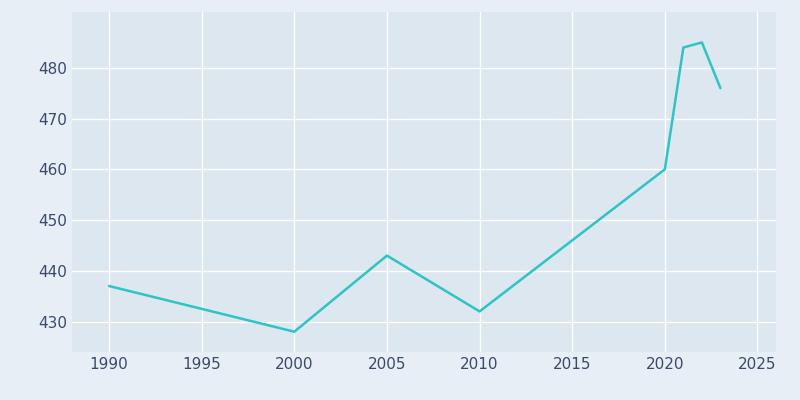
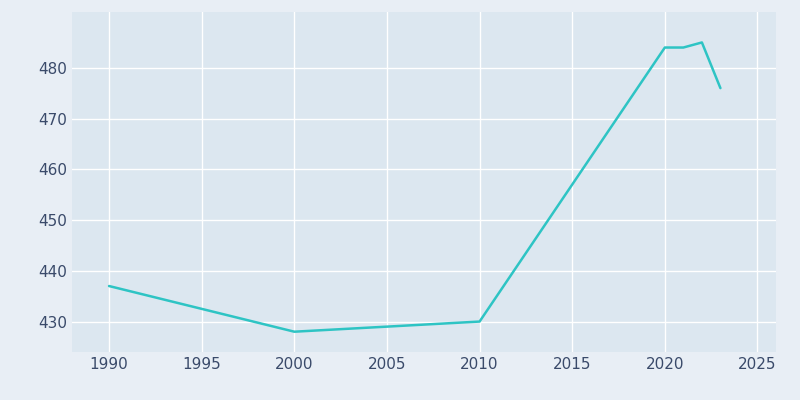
2005: 443 -> 429
2010: 432 -> 430
2020: 460 -> 484
